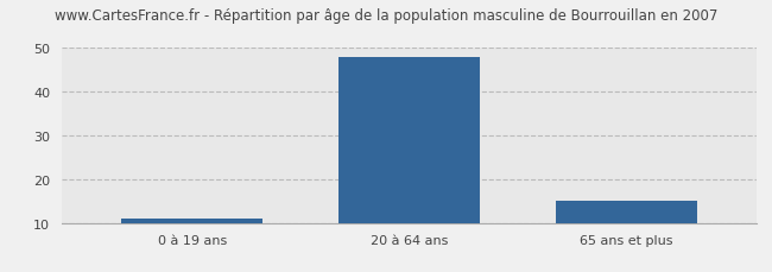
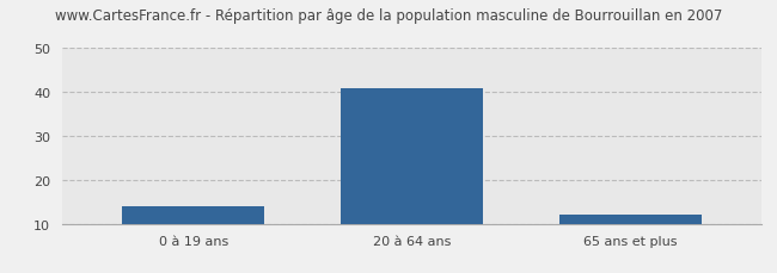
0 à 19 ans: 11 -> 14
20 à 64 ans: 48 -> 41
65 ans et plus: 15 -> 12
